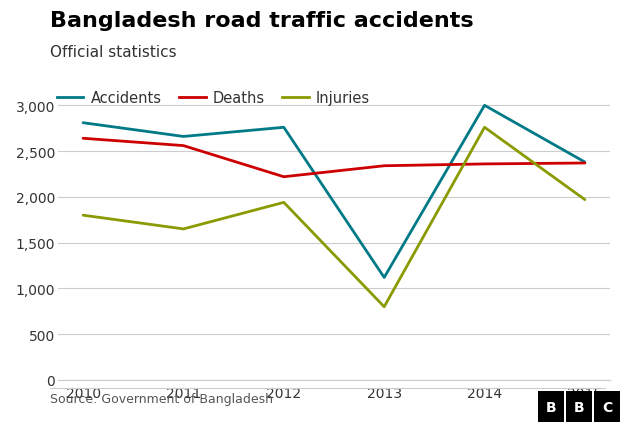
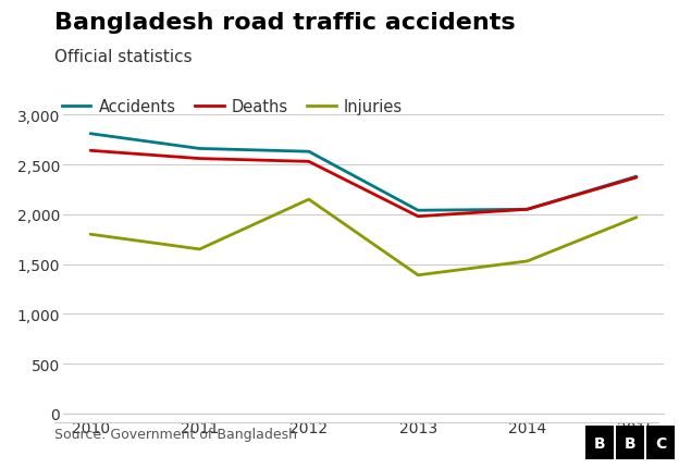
Accidents/2012: 2,760 -> 2,630
Deaths/2012: 2,220 -> 2,530
Injuries/2012: 1,940 -> 2,150
Accidents/2013: 1,120 -> 2,040
Deaths/2013: 2,340 -> 1,980
Injuries/2013: 800 -> 1,390
Accidents/2014: 3,000 -> 2,050
Deaths/2014: 2,360 -> 2,050
Injuries/2014: 2,760 -> 1,530
